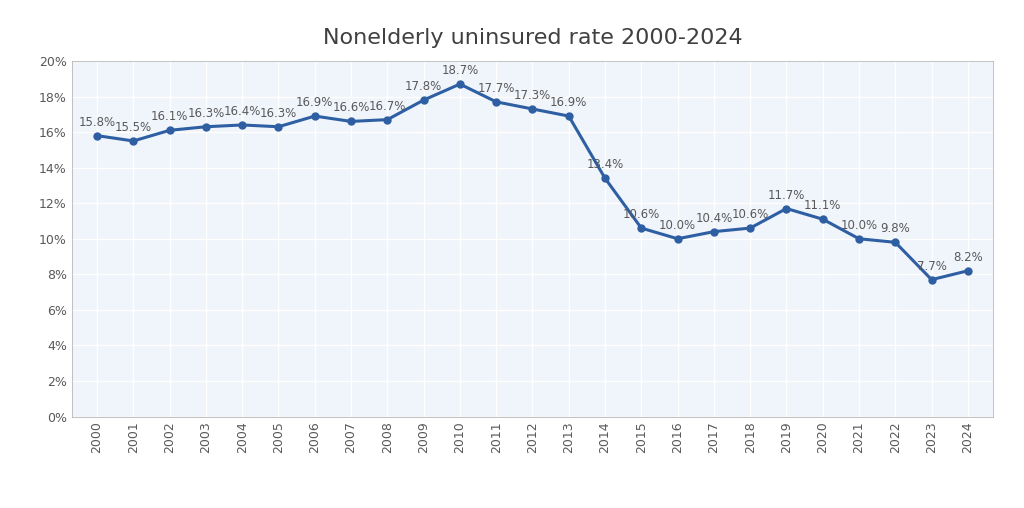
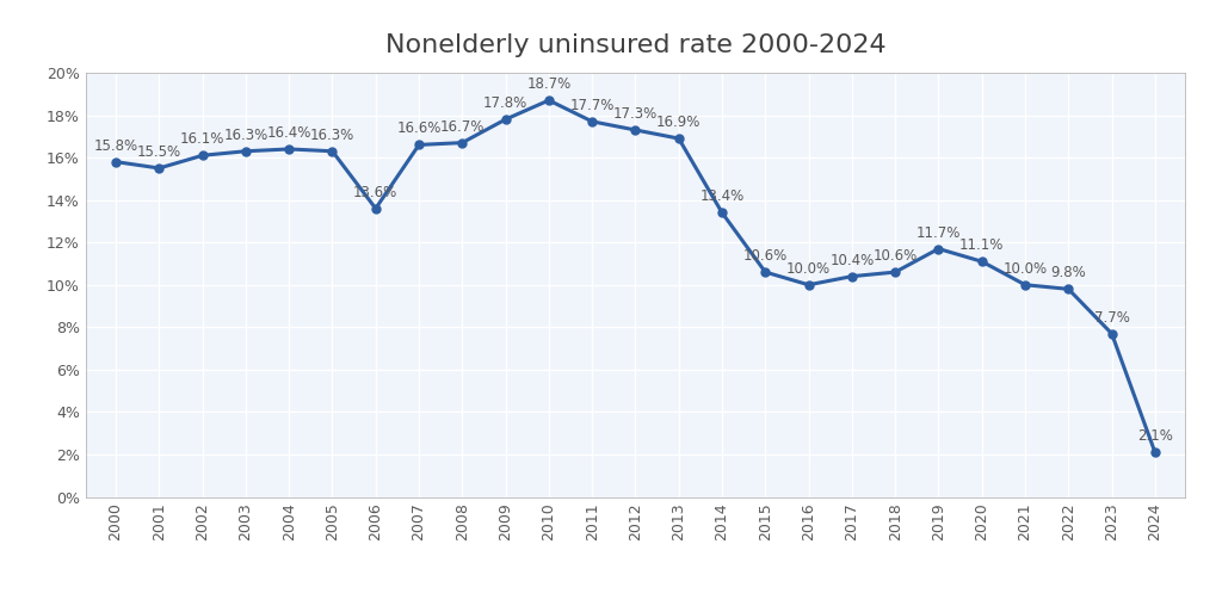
2006: 16.9% -> 13.6%
2024: 8.2% -> 2.1%
